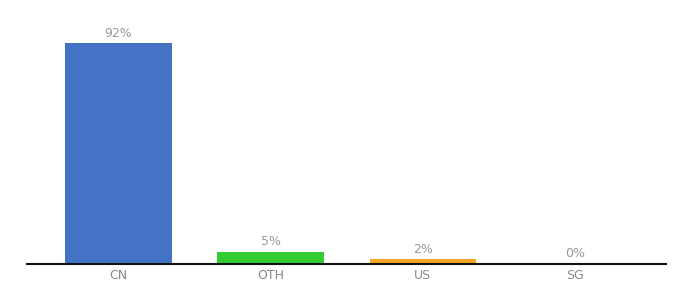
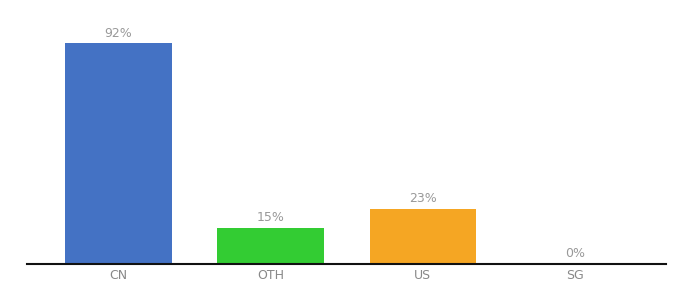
OTH: 5% -> 15%
US: 2% -> 23%
